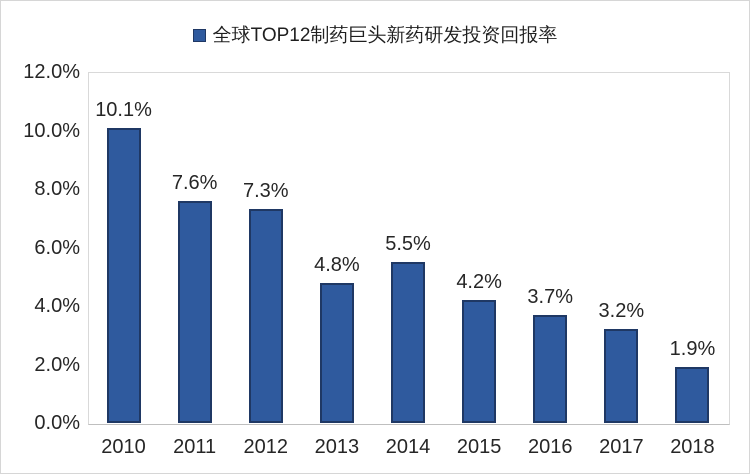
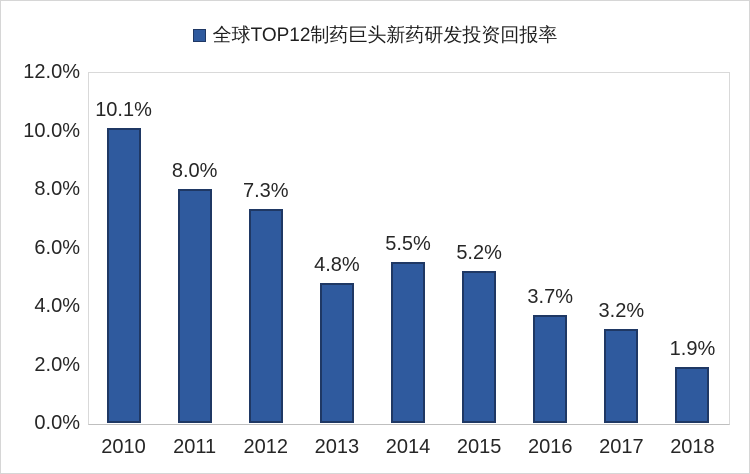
2011: 7.6% -> 8.0%
2015: 4.2% -> 5.2%
